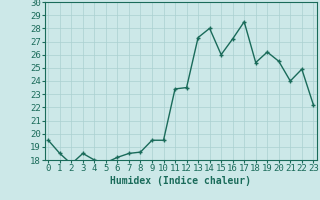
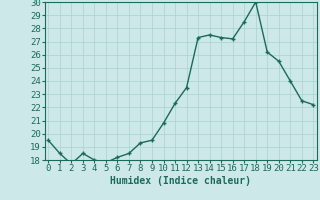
8: 18.6 -> 19.3
10: 19.5 -> 20.8
11: 23.4 -> 22.3
14: 28.0 -> 27.5
15: 26.0 -> 27.3
18: 25.4 -> 30.0
22: 24.9 -> 22.5
